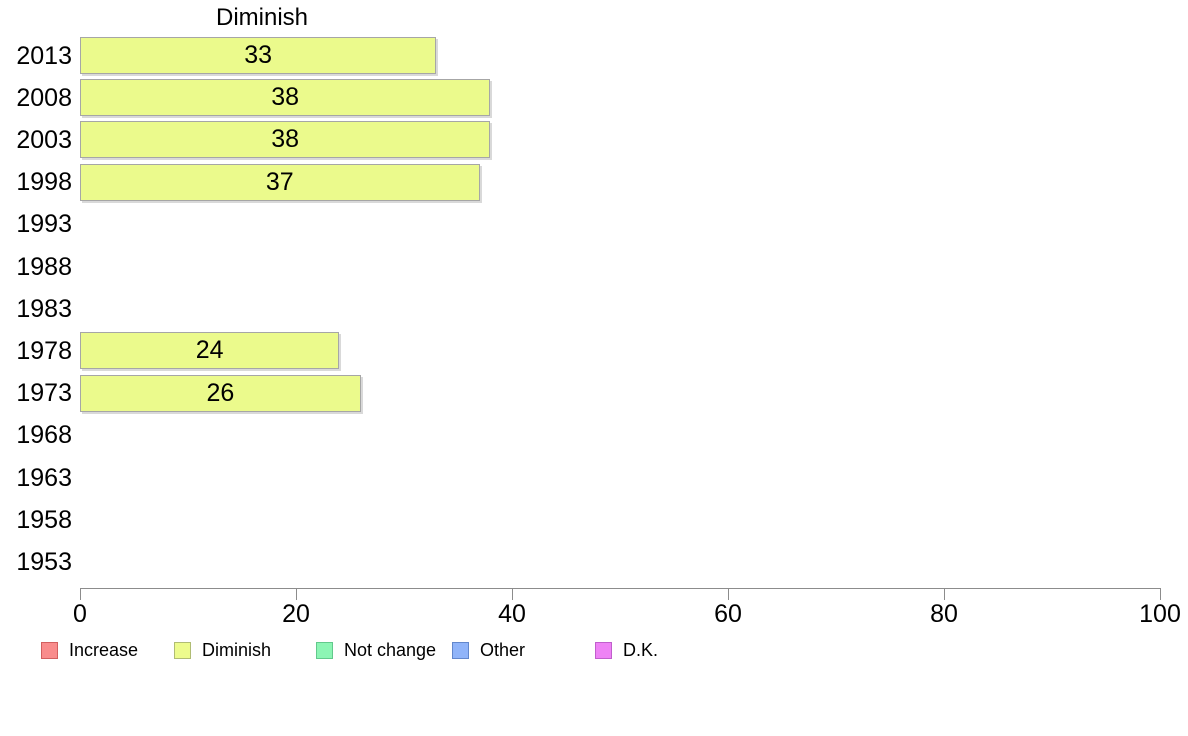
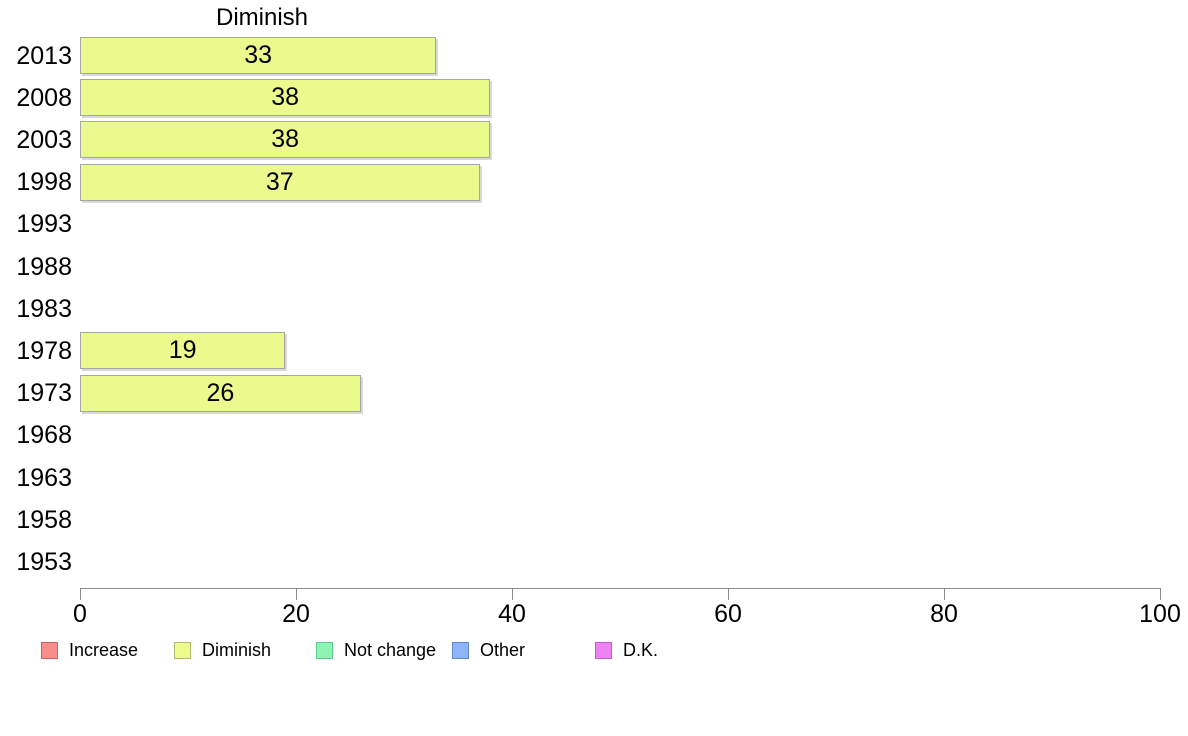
1978: 24 -> 19
